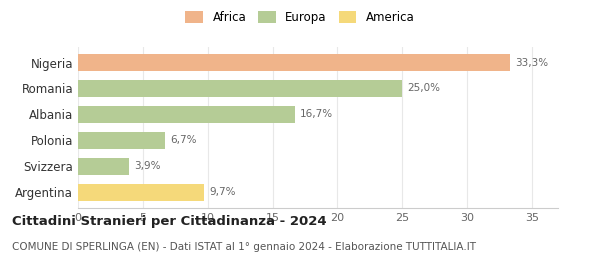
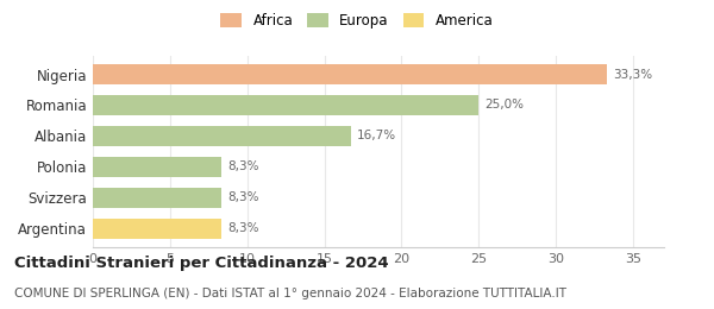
Polonia: 6,7% -> 8,3%
Svizzera: 3,9% -> 8,3%
Argentina: 9,7% -> 8,3%
